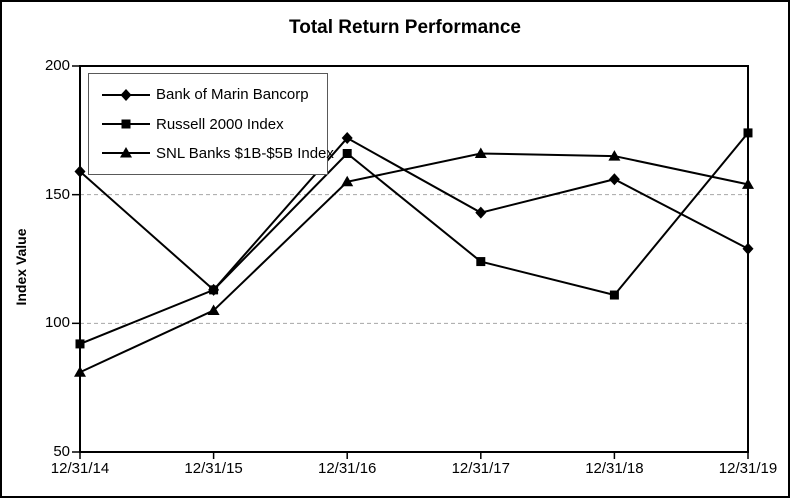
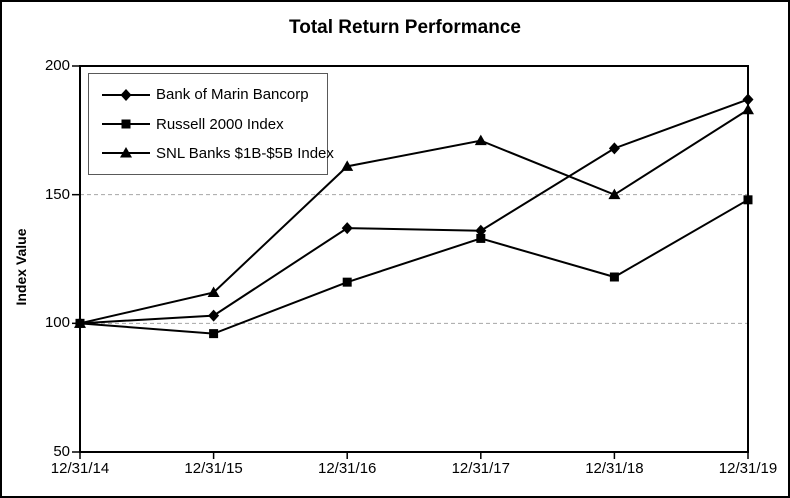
Bank of Marin Bancorp/12/31/14: 159 -> 100
Russell 2000 Index/12/31/14: 92 -> 100
SNL Banks $1B-$5B Index/12/31/14: 81 -> 100
Bank of Marin Bancorp/12/31/15: 113 -> 103
Russell 2000 Index/12/31/15: 113 -> 96
SNL Banks $1B-$5B Index/12/31/15: 105 -> 112
Bank of Marin Bancorp/12/31/16: 172 -> 137
Russell 2000 Index/12/31/16: 166 -> 116
SNL Banks $1B-$5B Index/12/31/16: 155 -> 161
Bank of Marin Bancorp/12/31/17: 143 -> 136
Russell 2000 Index/12/31/17: 124 -> 133
SNL Banks $1B-$5B Index/12/31/17: 166 -> 171
Bank of Marin Bancorp/12/31/18: 156 -> 168
Russell 2000 Index/12/31/18: 111 -> 118
SNL Banks $1B-$5B Index/12/31/18: 165 -> 150
Bank of Marin Bancorp/12/31/19: 129 -> 187
Russell 2000 Index/12/31/19: 174 -> 148
SNL Banks $1B-$5B Index/12/31/19: 154 -> 183
